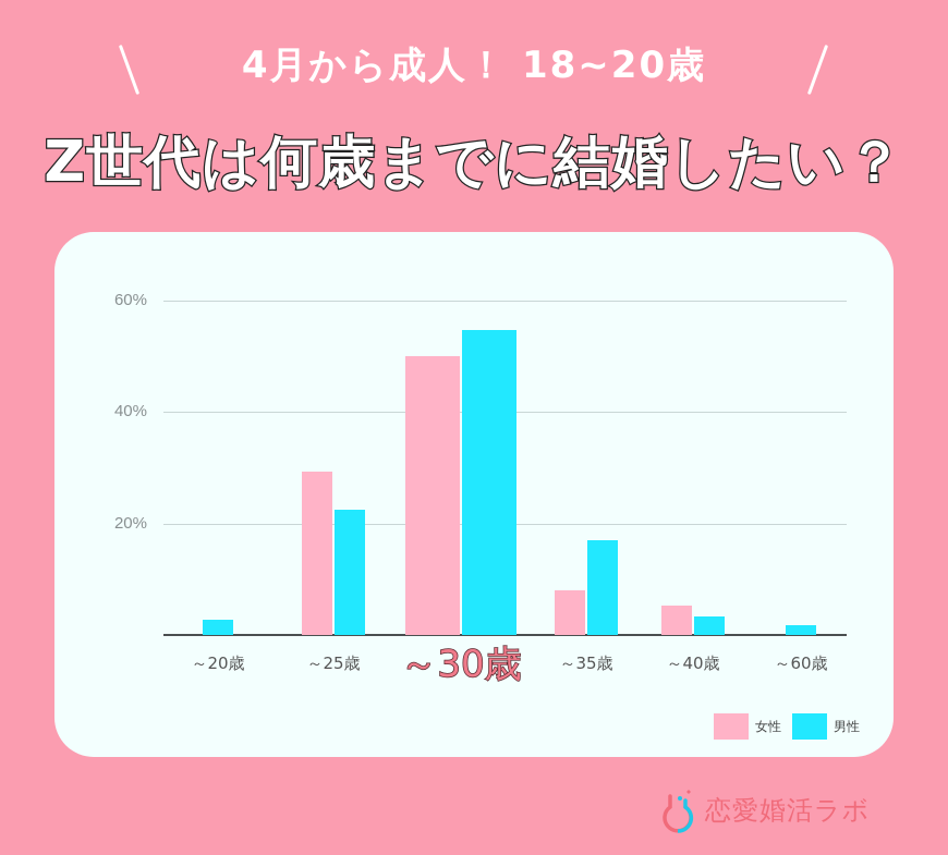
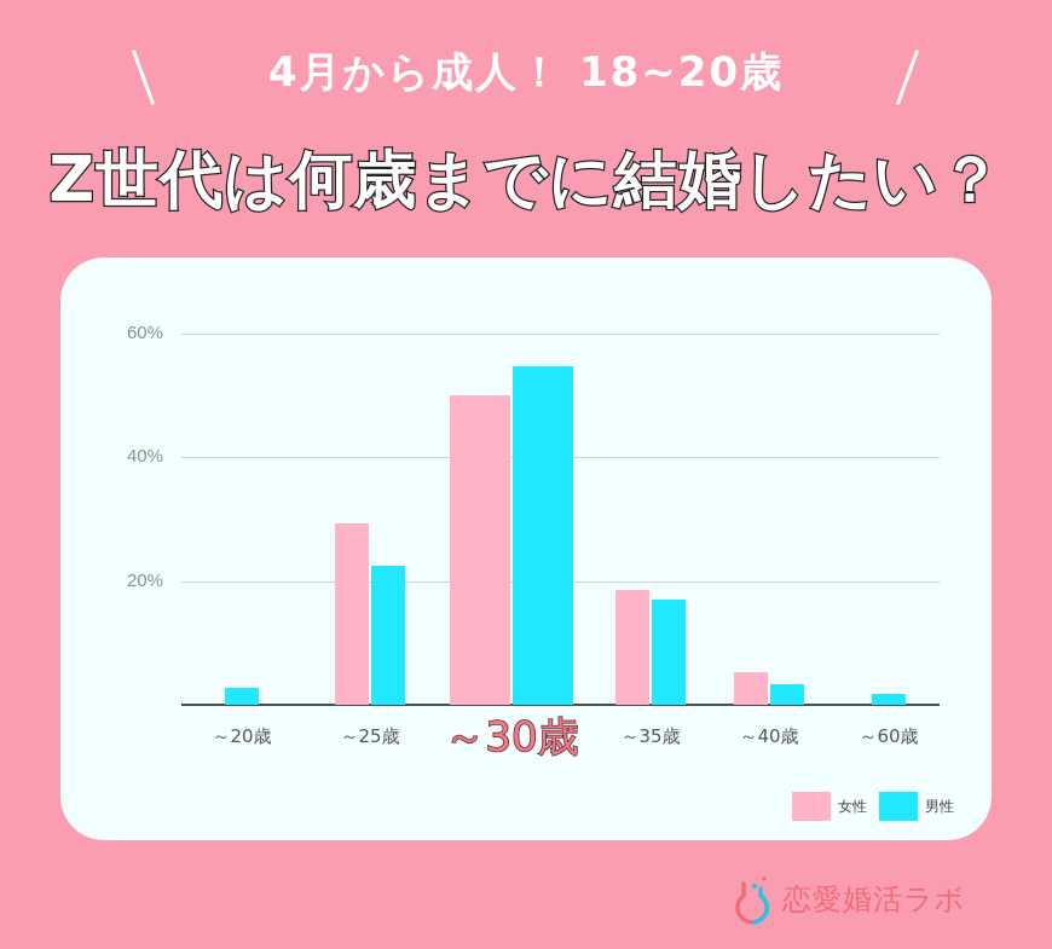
女性/～35歳: 8% -> 19%
